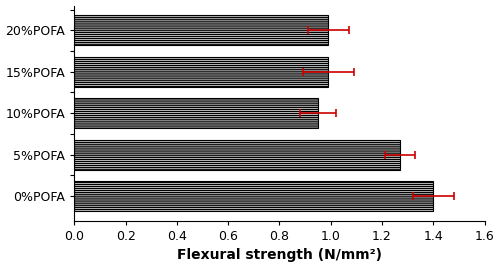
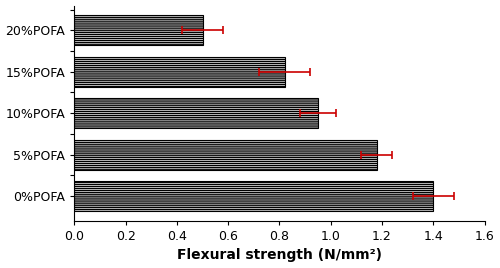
20%POFA: 0.99 -> 0.50
15%POFA: 0.99 -> 0.82
5%POFA: 1.27 -> 1.18
